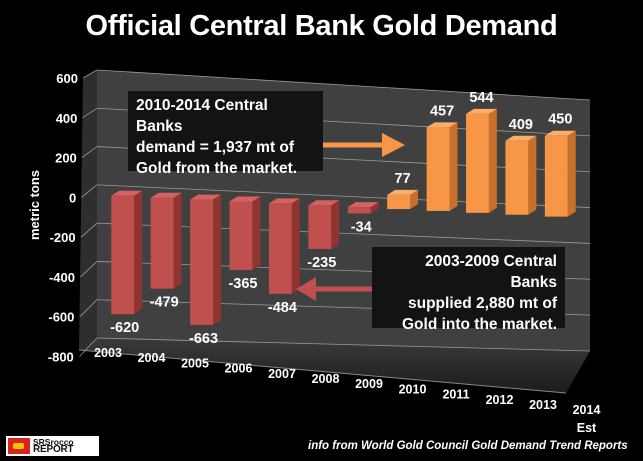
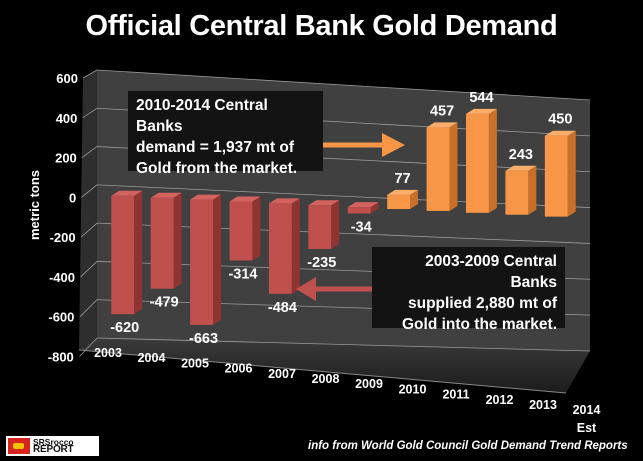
2006: -365 -> -314
2013: 409 -> 243
